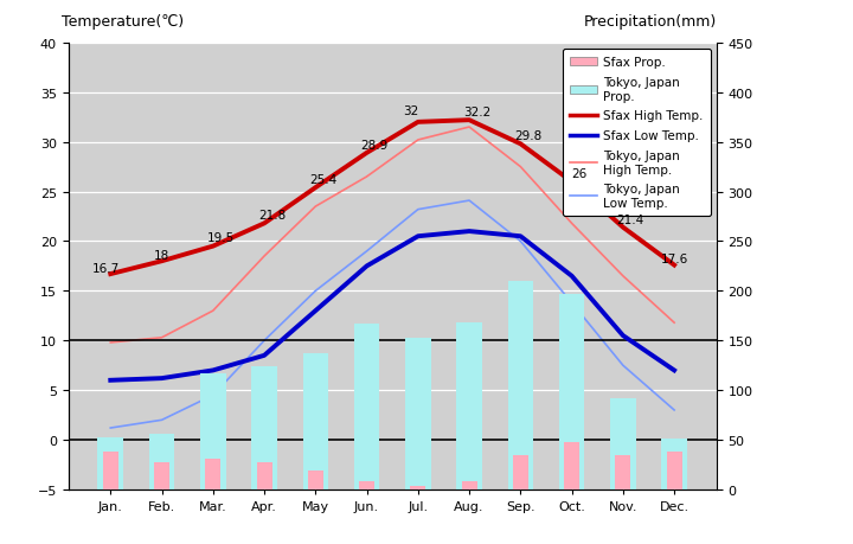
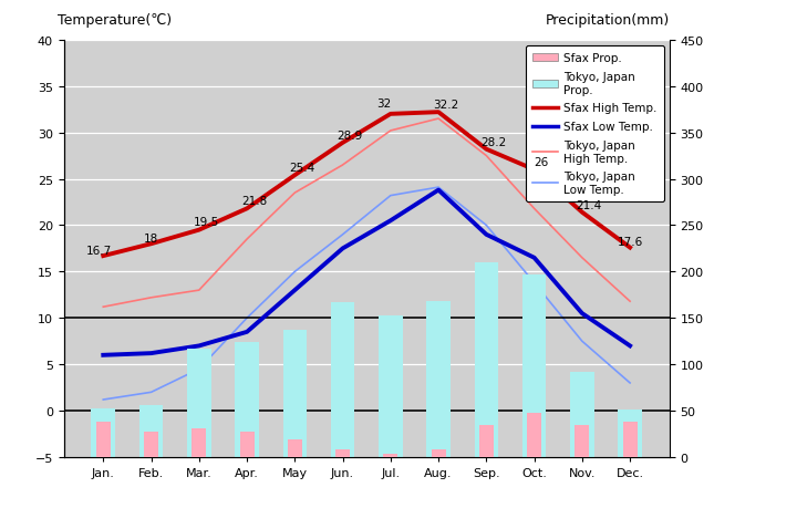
Tokyo, Japan High Temp./Jan.: 9.8 -> 11.2
Tokyo, Japan High Temp./Feb.: 10.3 -> 12.2
Sfax Low Temp./Aug.: 21.0 -> 23.8
Sfax High Temp./Sep.: 29.8 -> 28.2
Sfax Low Temp./Sep.: 20.5 -> 19.0
